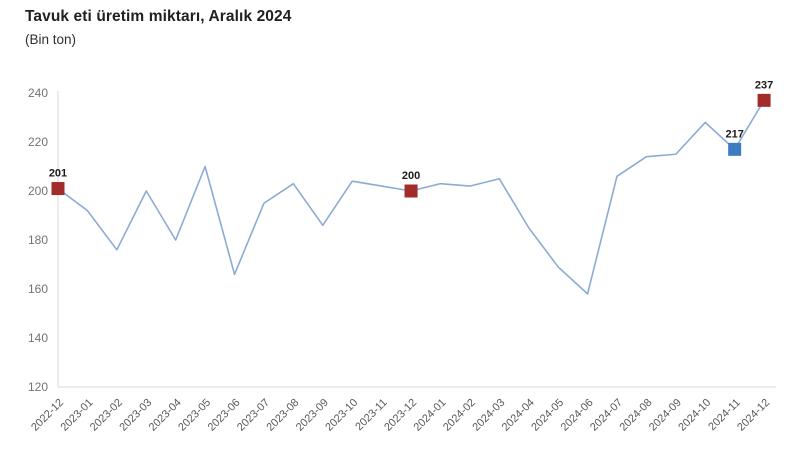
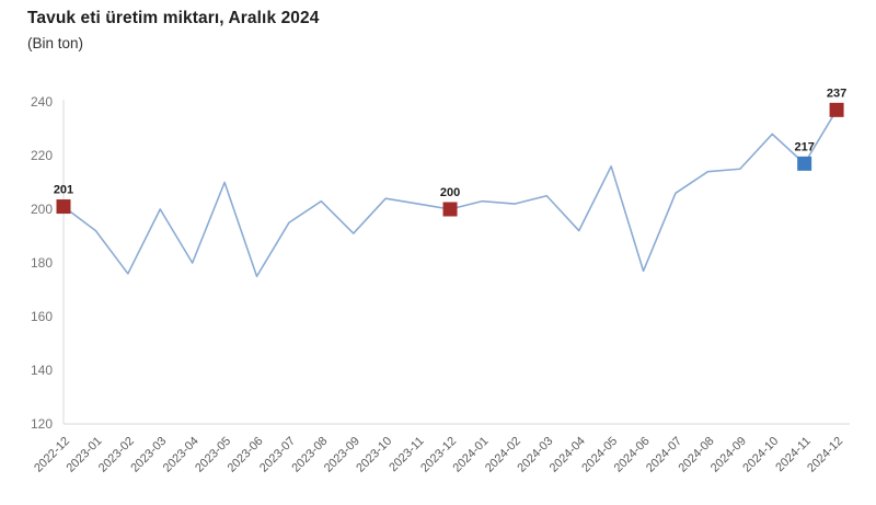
2023-06: 166 -> 175
2023-09: 186 -> 191
2024-04: 185 -> 192
2024-05: 169 -> 216
2024-06: 158 -> 177
